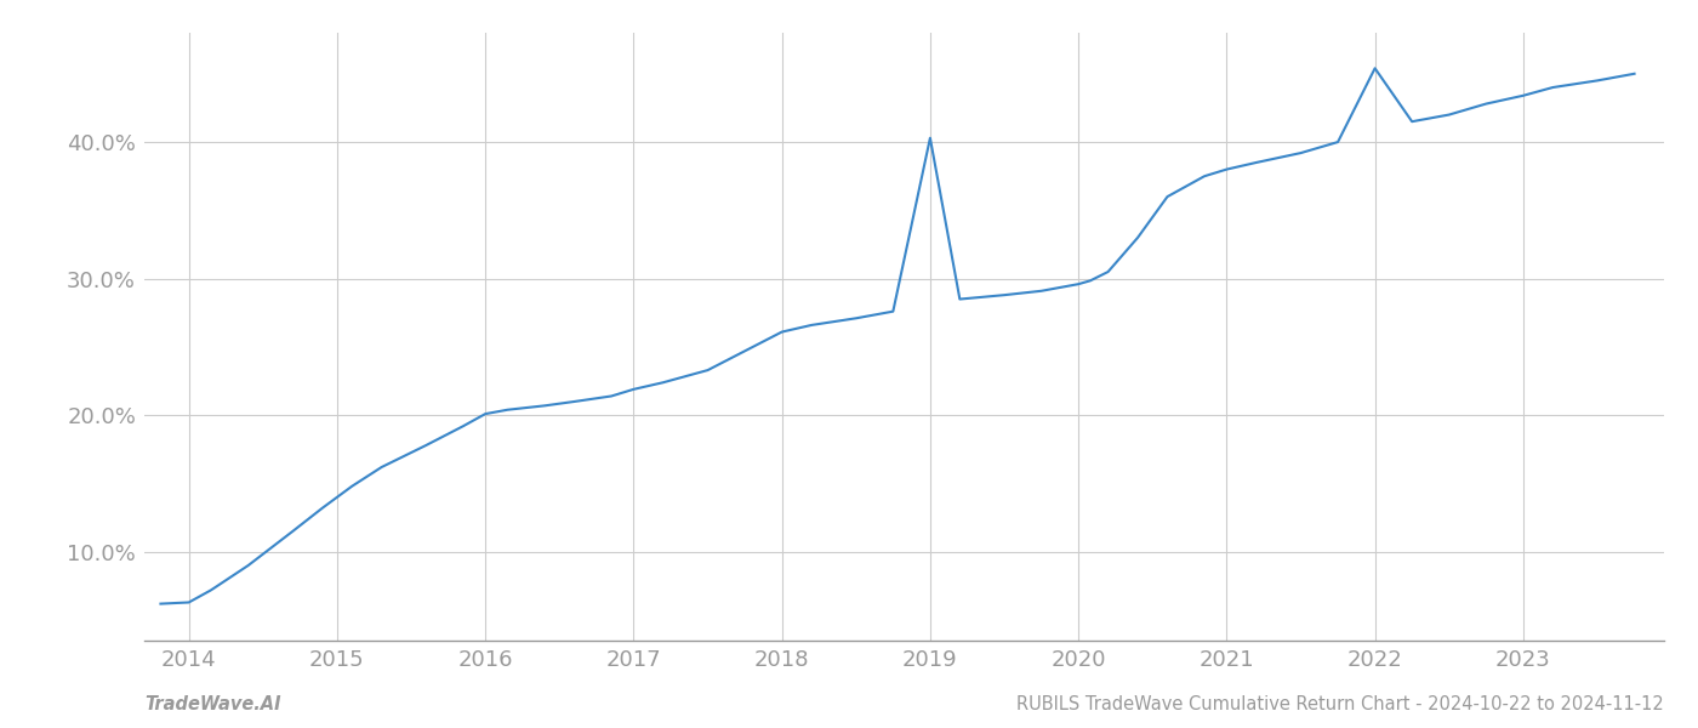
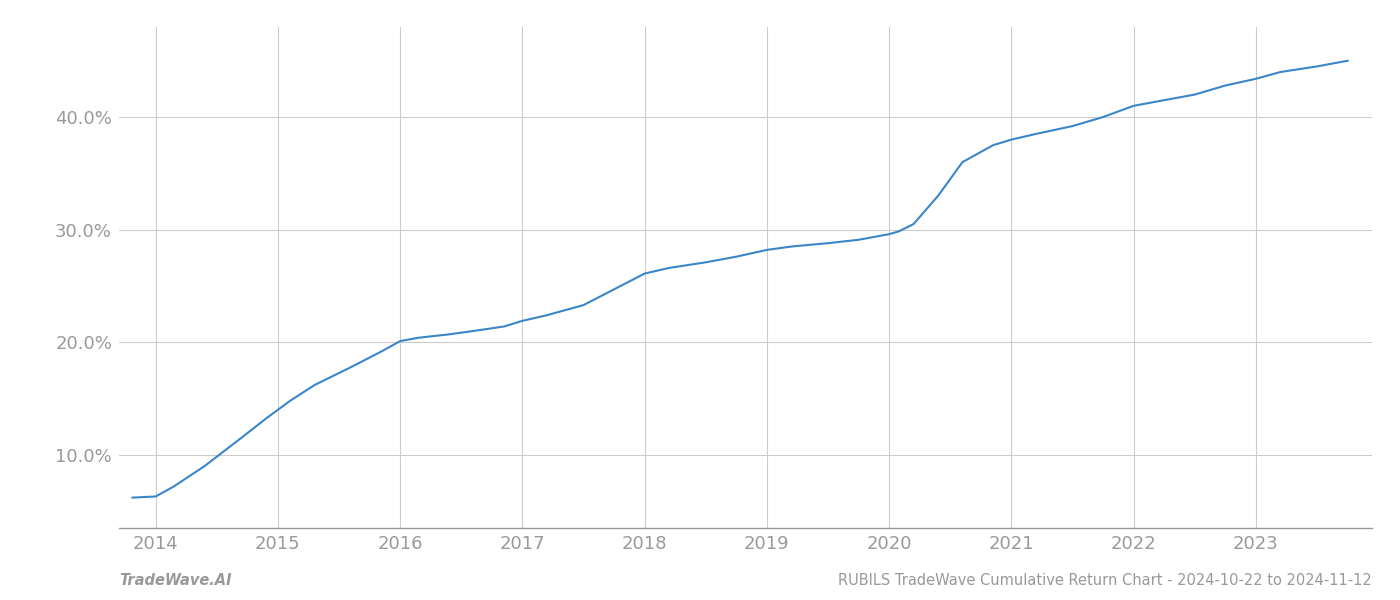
2019: 40.3% -> 28.2%
2022: 45.4% -> 41.0%
